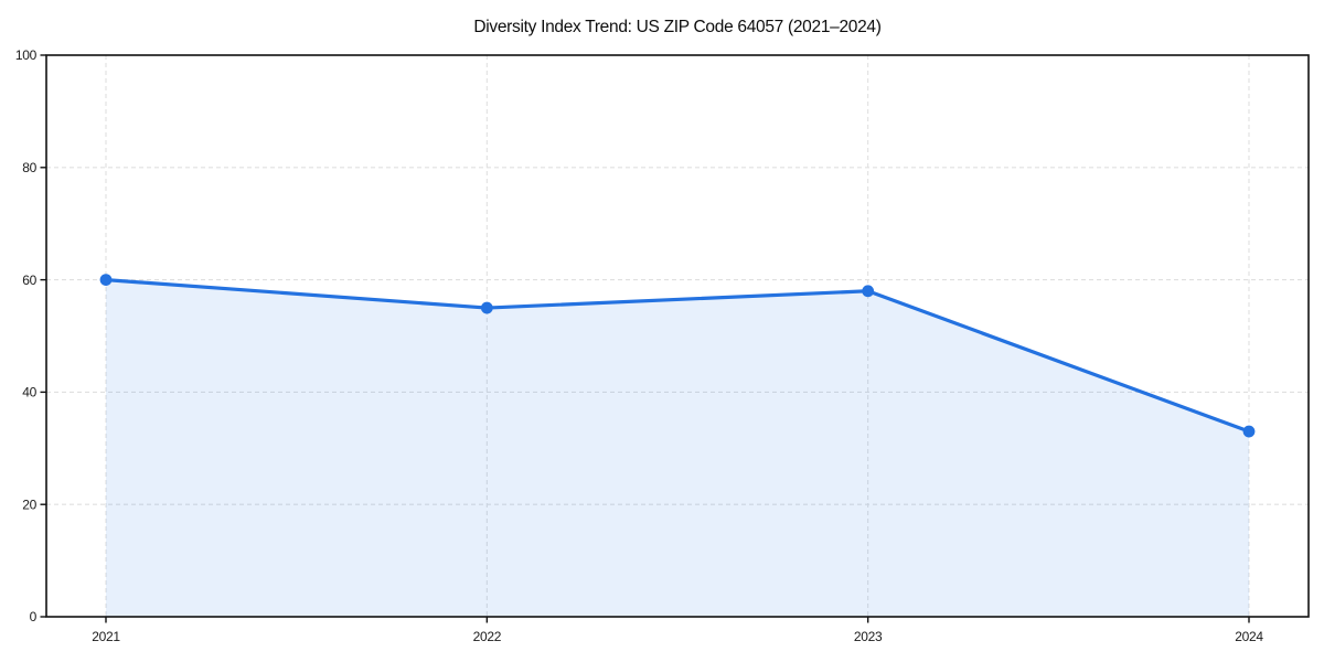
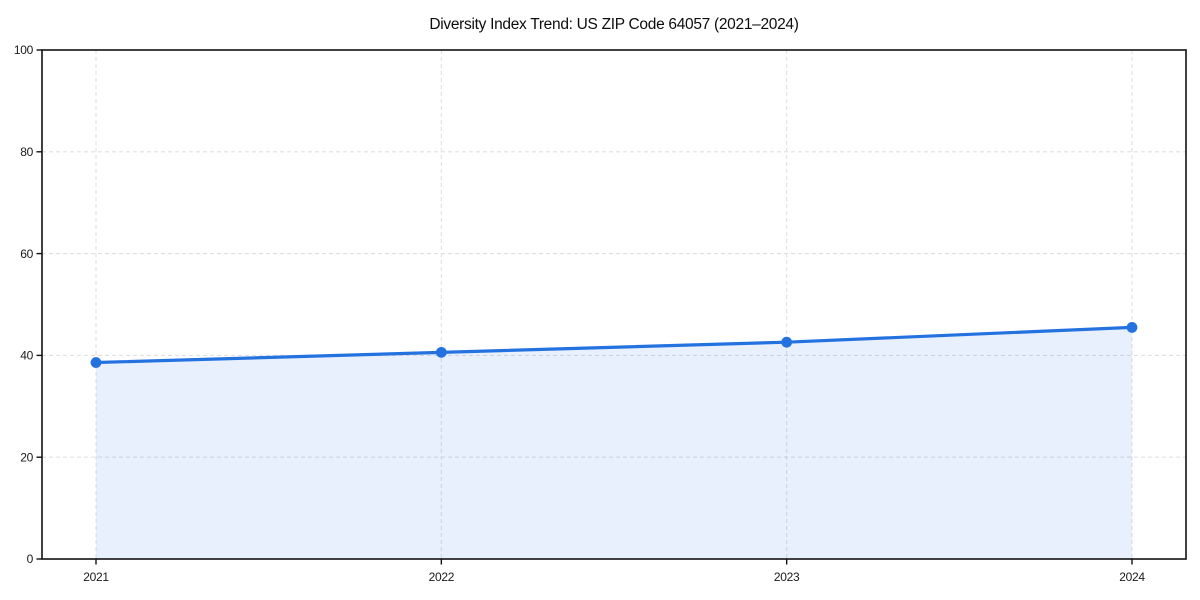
2021: 60 -> 39
2022: 55 -> 41
2023: 58 -> 43
2024: 33 -> 46
